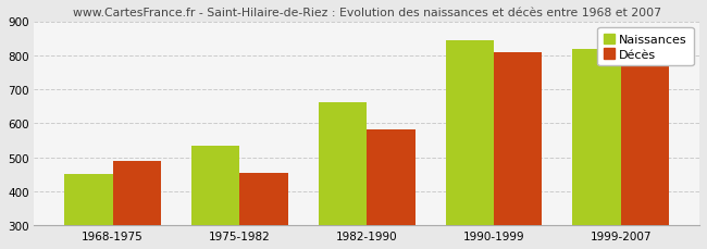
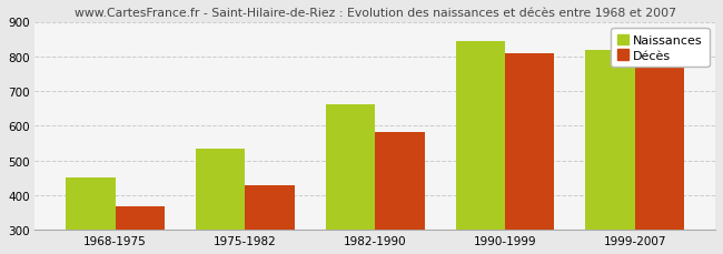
Décès/1968-1975: 490 -> 367
Décès/1975-1982: 455 -> 430
